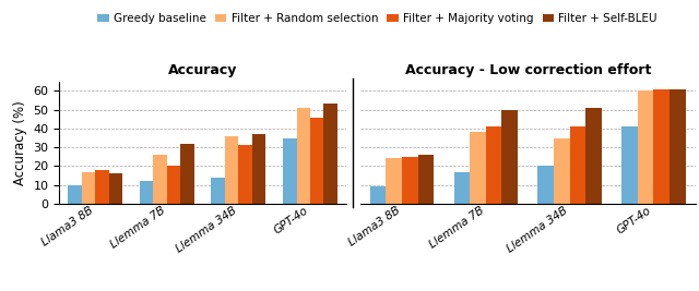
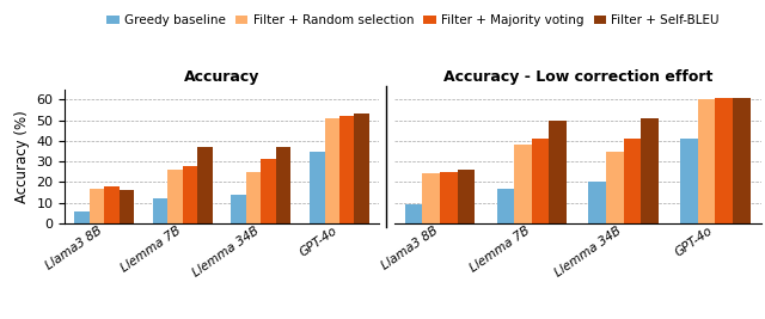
Accuracy/Greedy baseline/Llama3 8B: 10 -> 6
Accuracy/Filter + Majority voting/Llemma 7B: 20 -> 28
Accuracy/Filter + Self-BLEU/Llemma 7B: 32 -> 37
Accuracy/Filter + Random selection/Llemma 34B: 36 -> 25
Accuracy/Filter + Majority voting/GPT-4o: 46 -> 52
